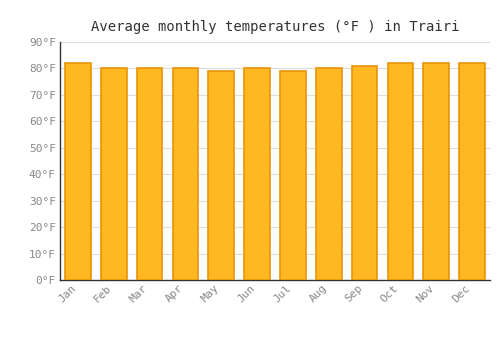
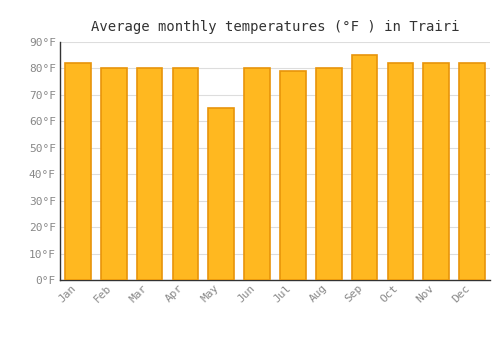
May: 79°F -> 65°F
Sep: 81°F -> 85°F
